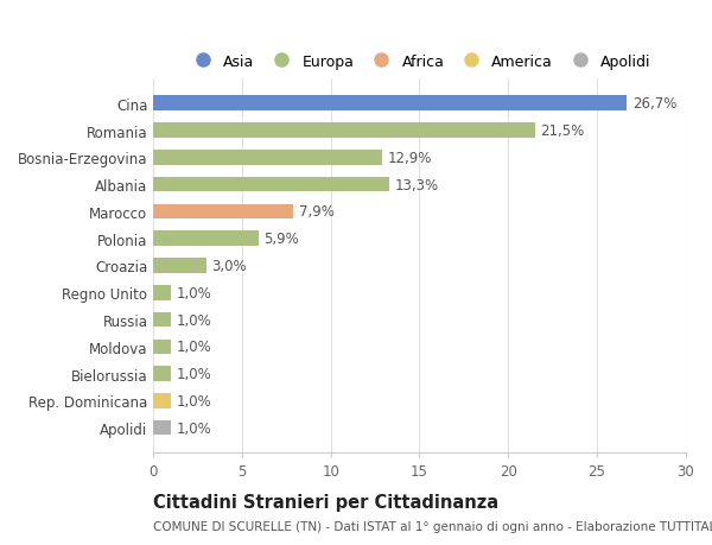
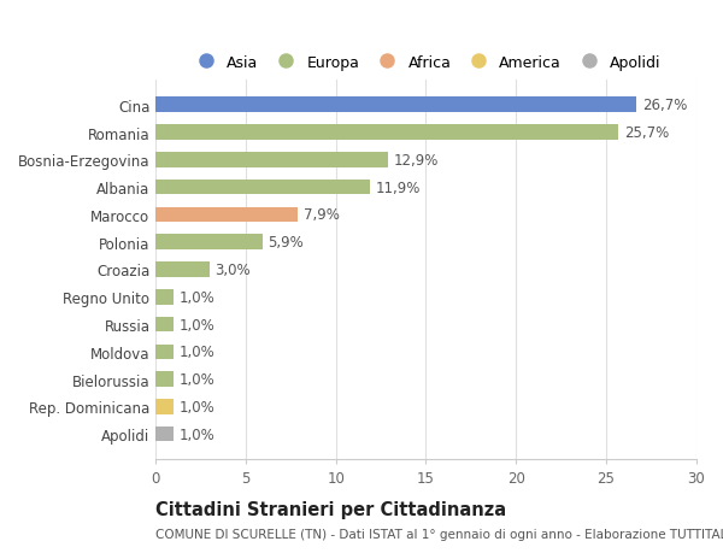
Romania: 21,5% -> 25,7%
Albania: 13,3% -> 11,9%
